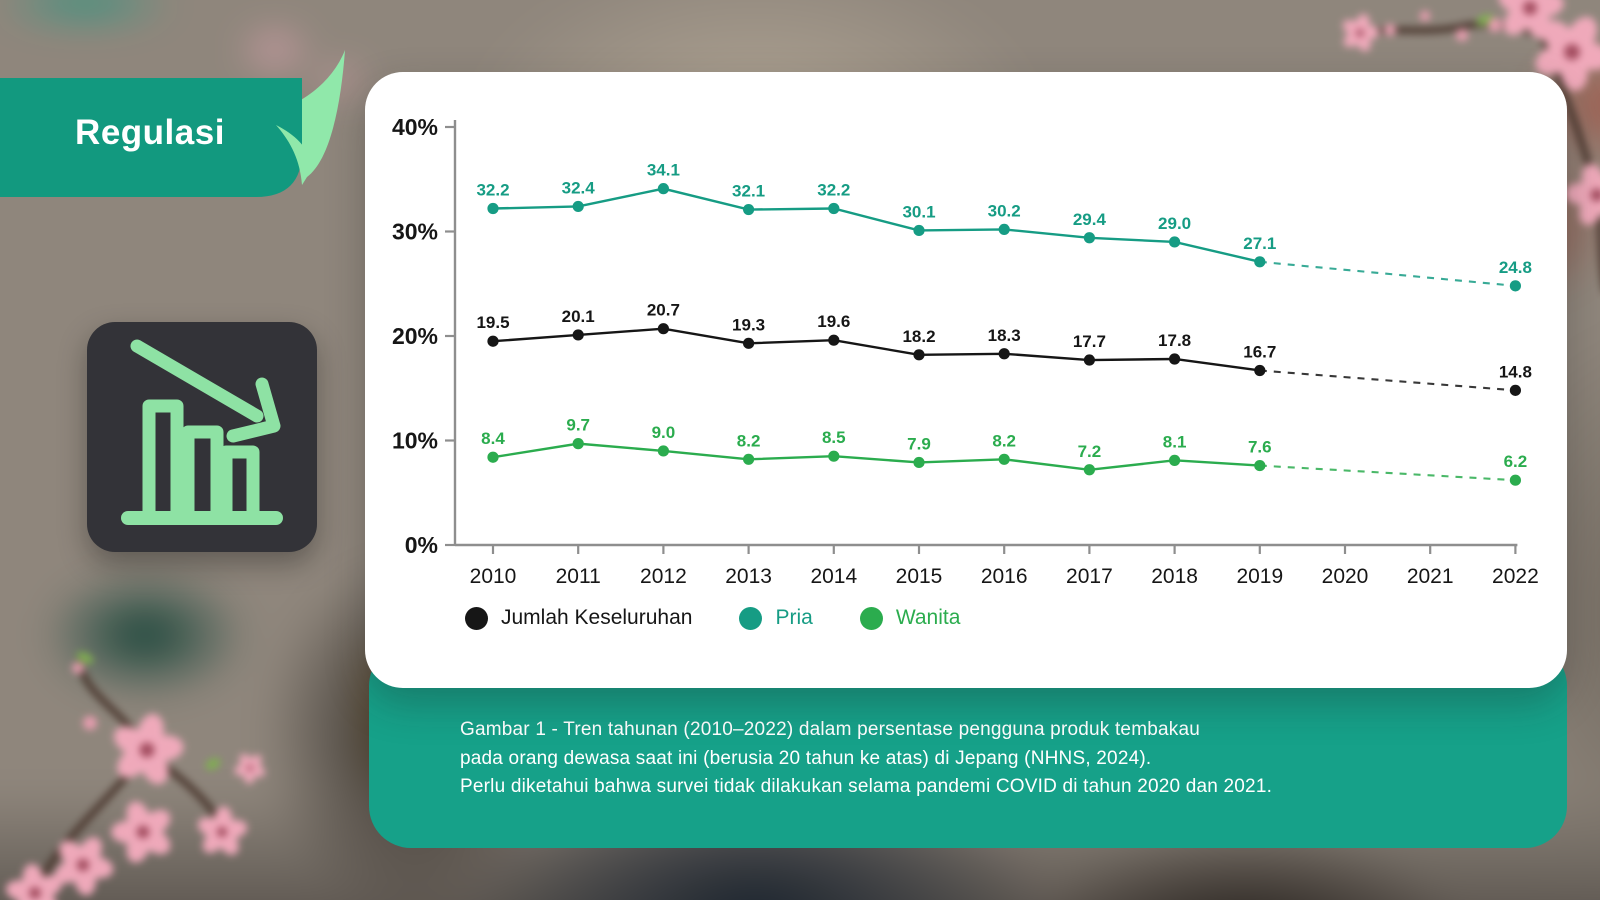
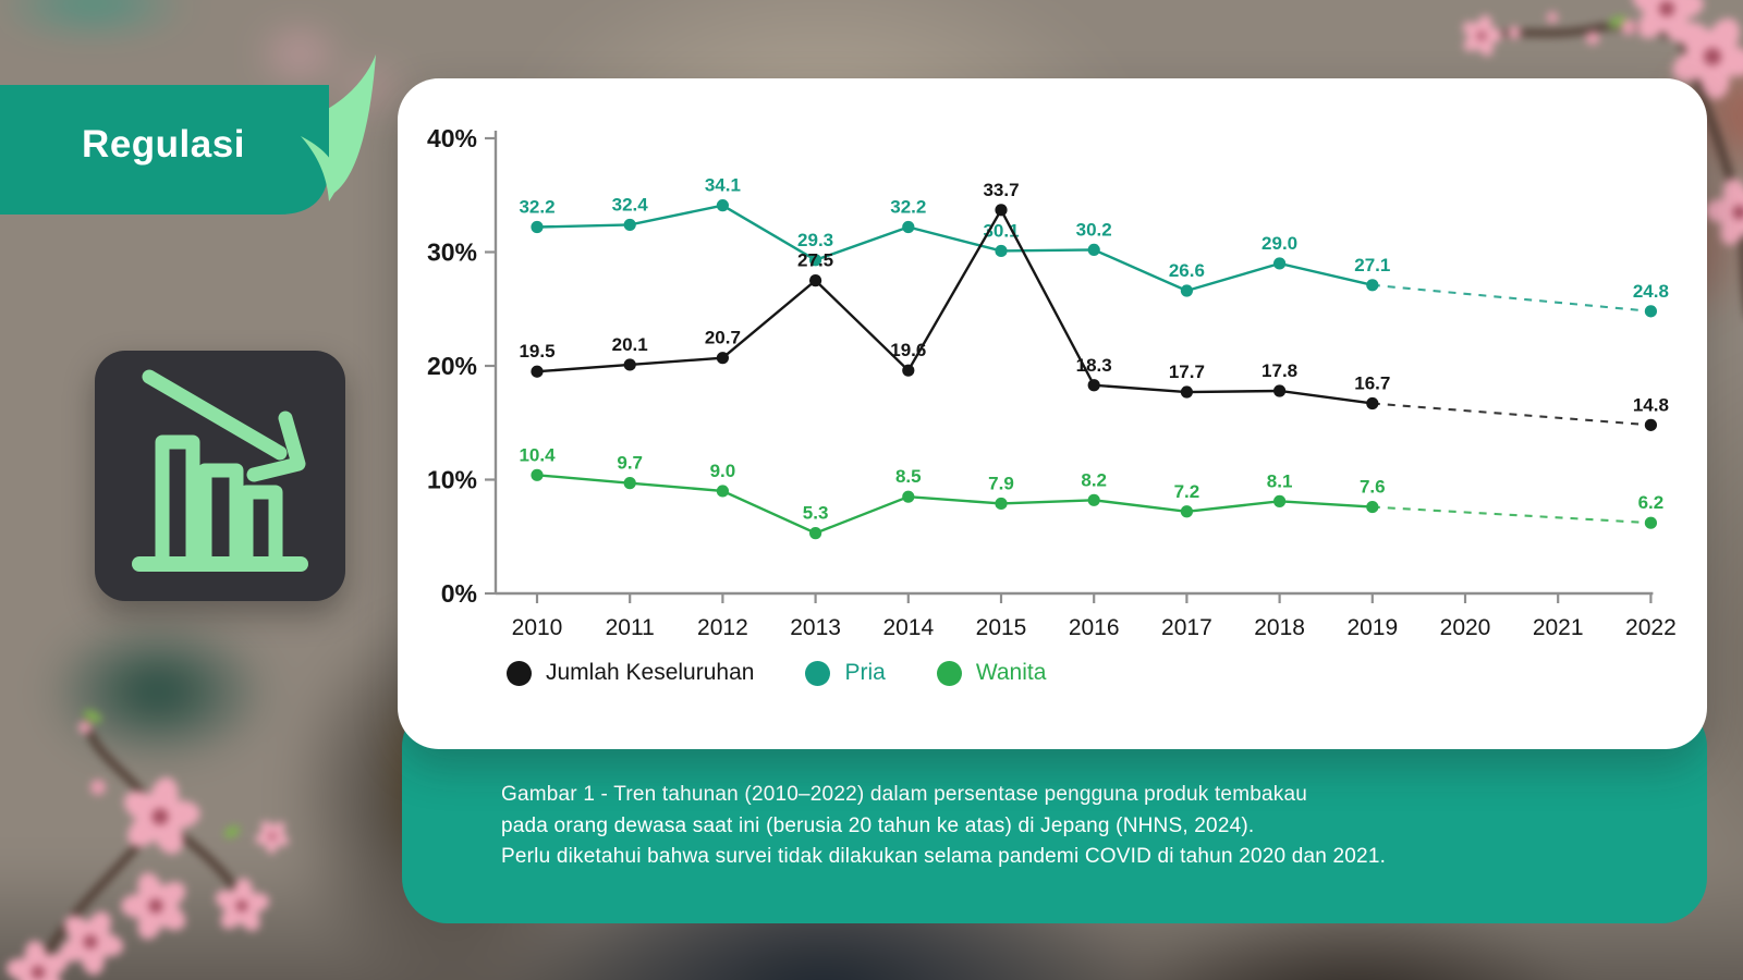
Wanita/2010: 8.4 -> 10.4
Pria/2013: 32.1 -> 29.3
Jumlah Keseluruhan/2013: 19.3 -> 27.5
Wanita/2013: 8.2 -> 5.3
Jumlah Keseluruhan/2015: 18.2 -> 33.7
Pria/2017: 29.4 -> 26.6
